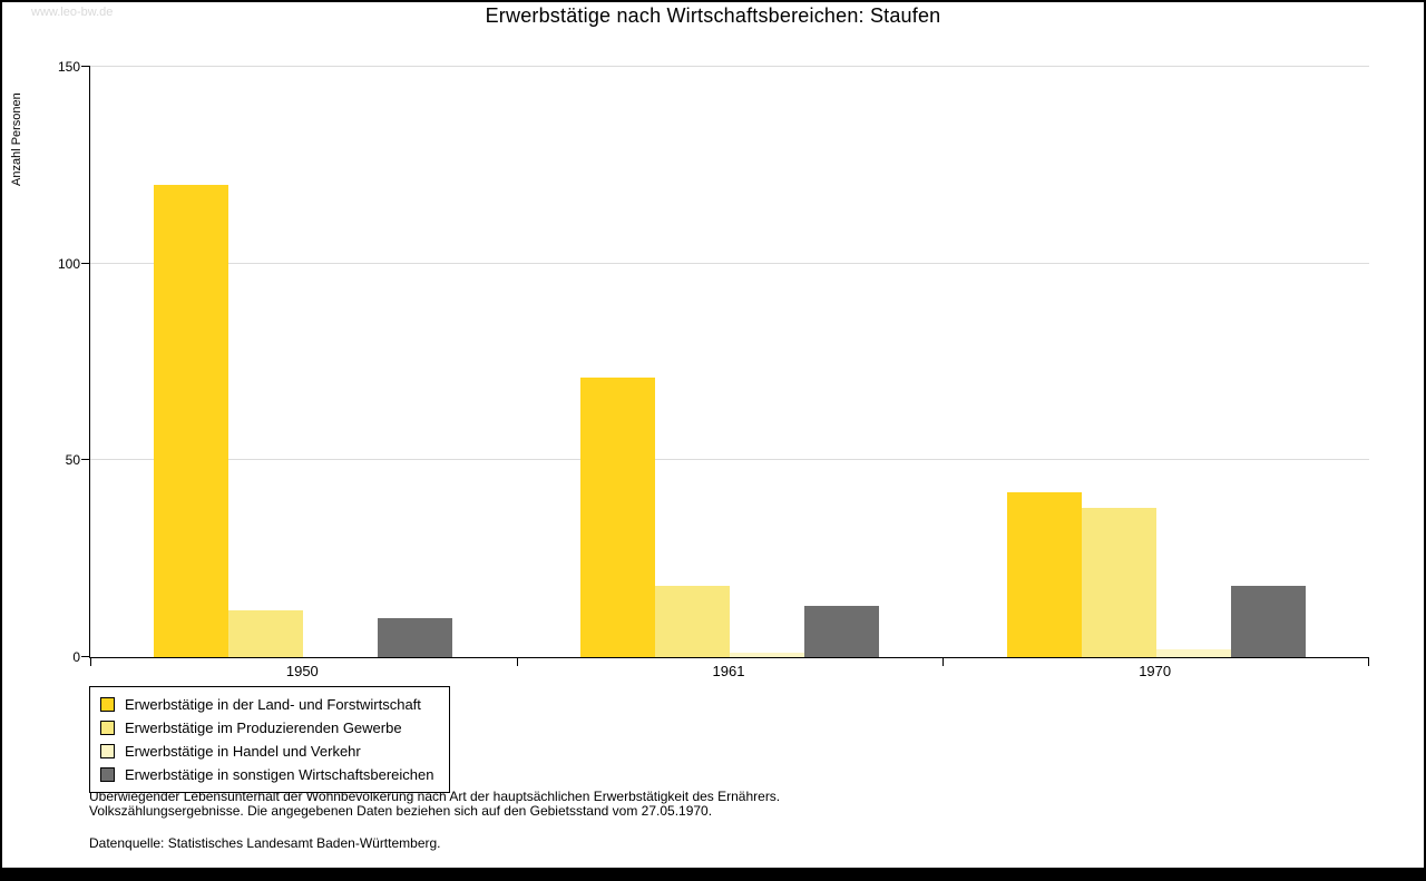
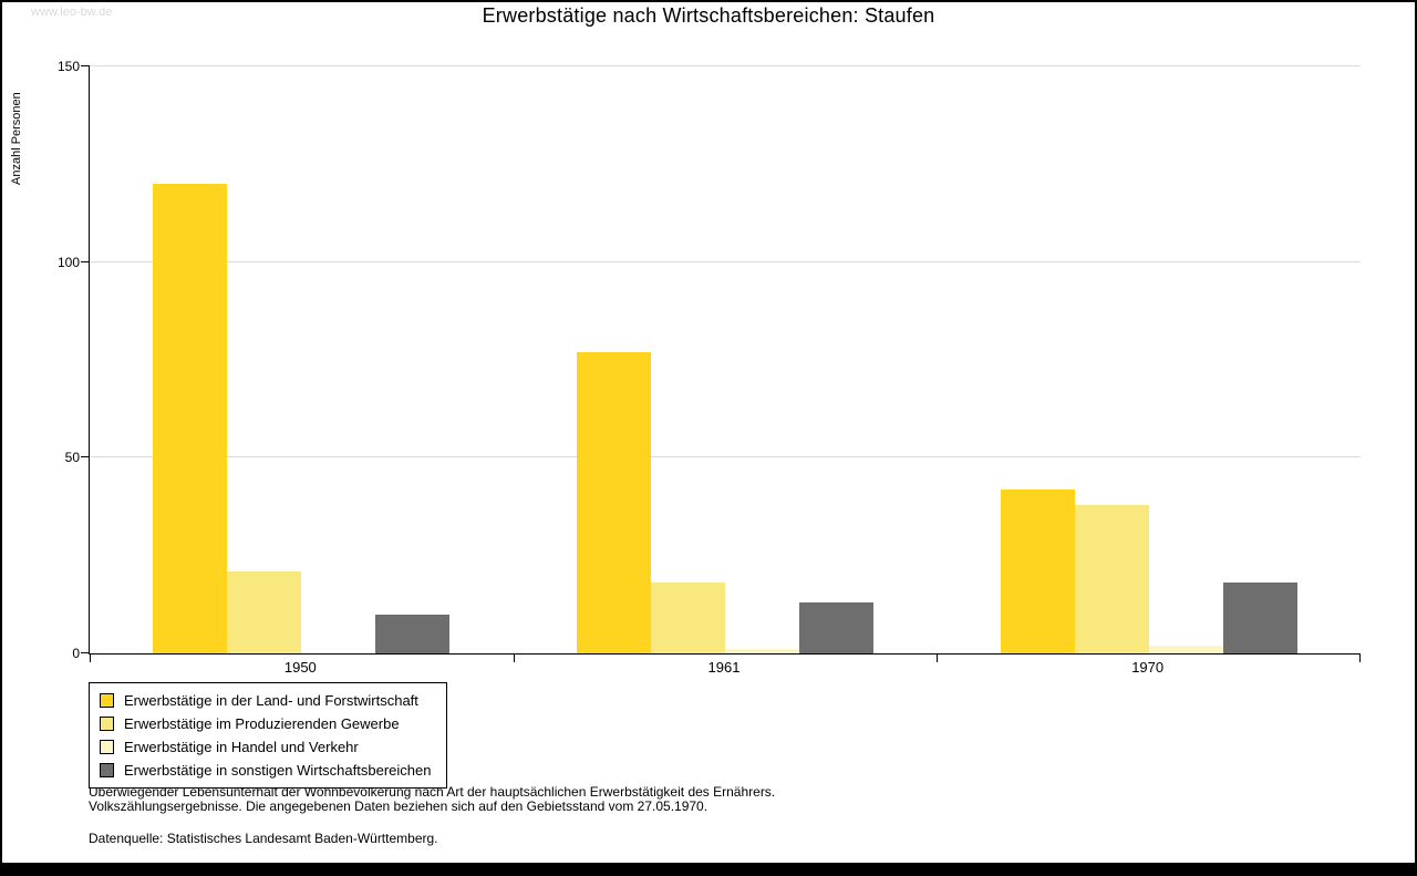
Erwerbstätige im Produzierenden Gewerbe/1950: 12 -> 21
Erwerbstätige in der Land- und Forstwirtschaft/1961: 71 -> 77
